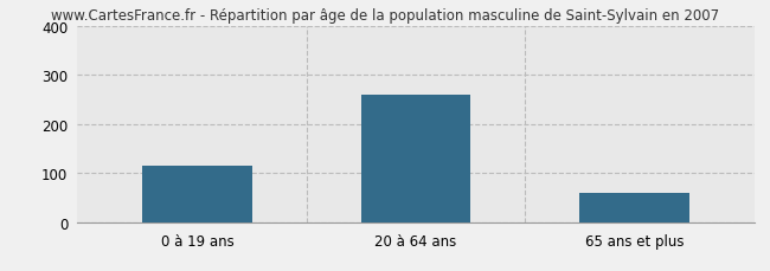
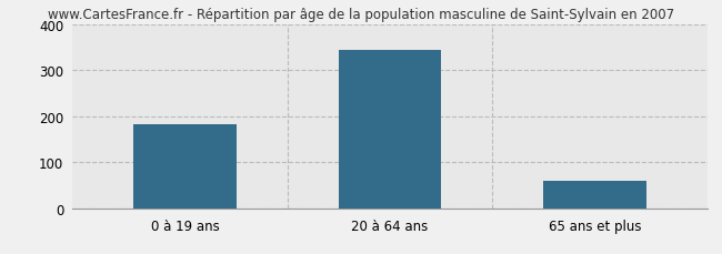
0 à 19 ans: 115 -> 183
20 à 64 ans: 260 -> 345
